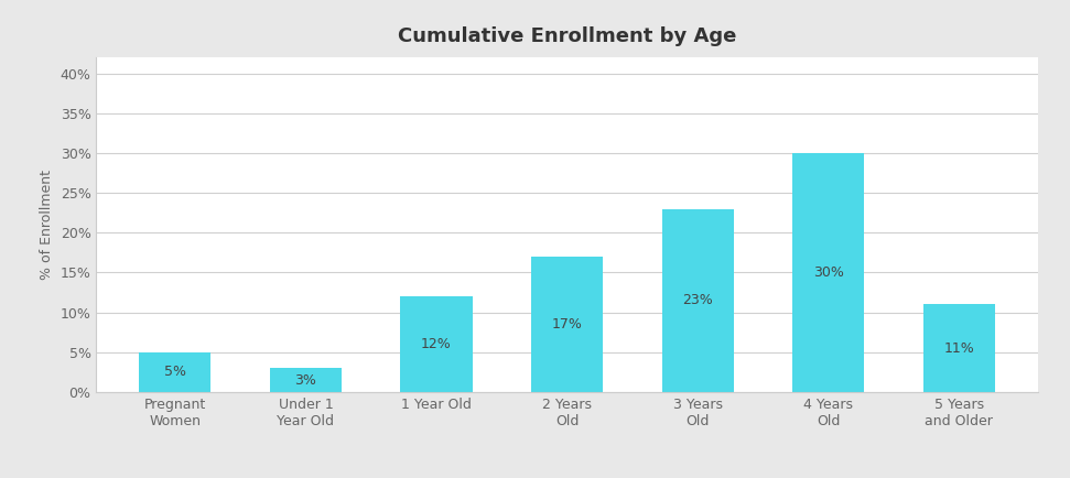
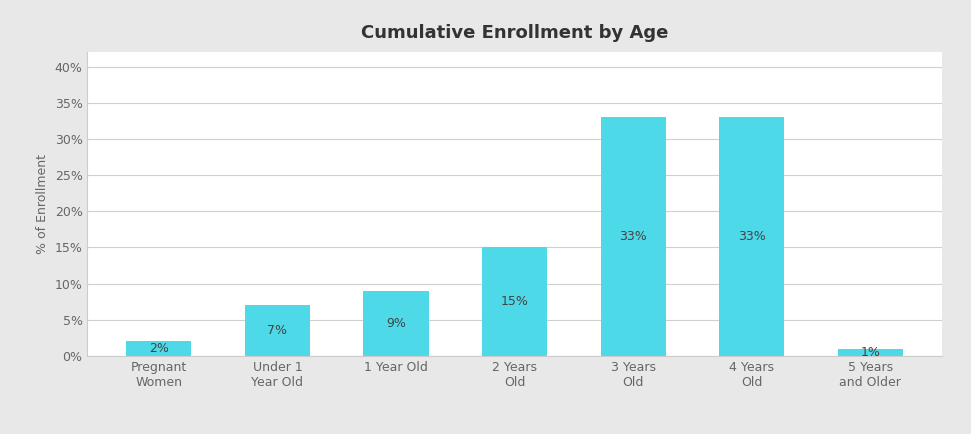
Pregnant Women: 5% -> 2%
Under 1 Year Old: 3% -> 7%
1 Year Old: 12% -> 9%
2 Years Old: 17% -> 15%
3 Years Old: 23% -> 33%
4 Years Old: 30% -> 33%
5 Years and Older: 11% -> 1%
